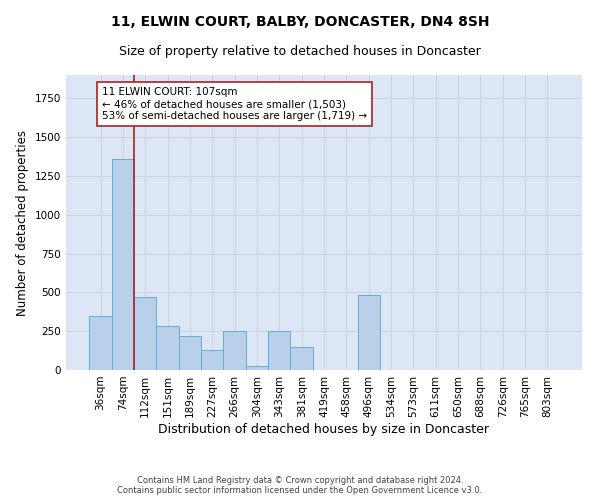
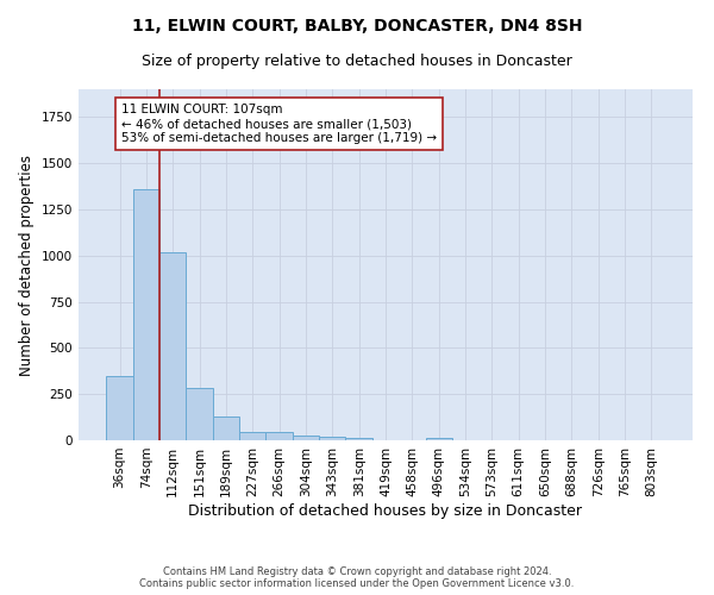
112sqm: 470 -> 1020
189sqm: 220 -> 130
227sqm: 130 -> 40
266sqm: 250 -> 40
343sqm: 250 -> 20
381sqm: 150 -> 10
496sqm: 480 -> 10
